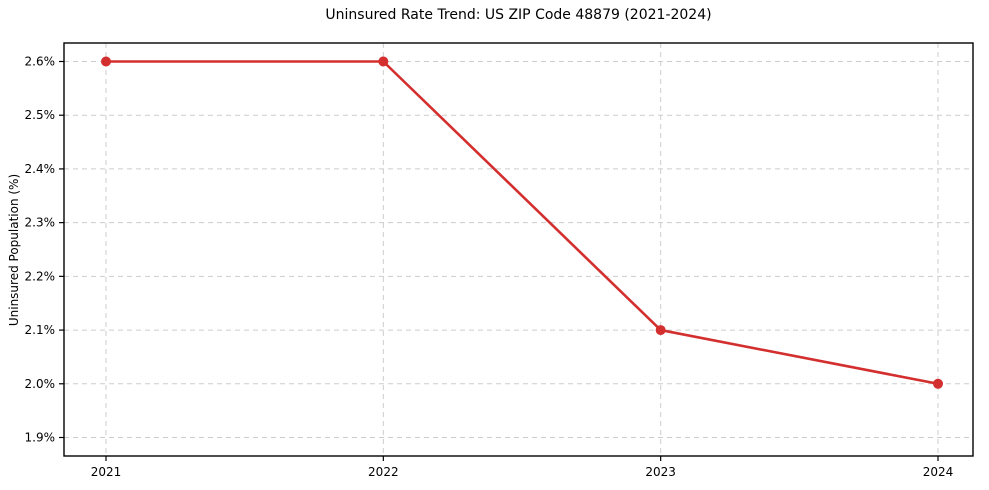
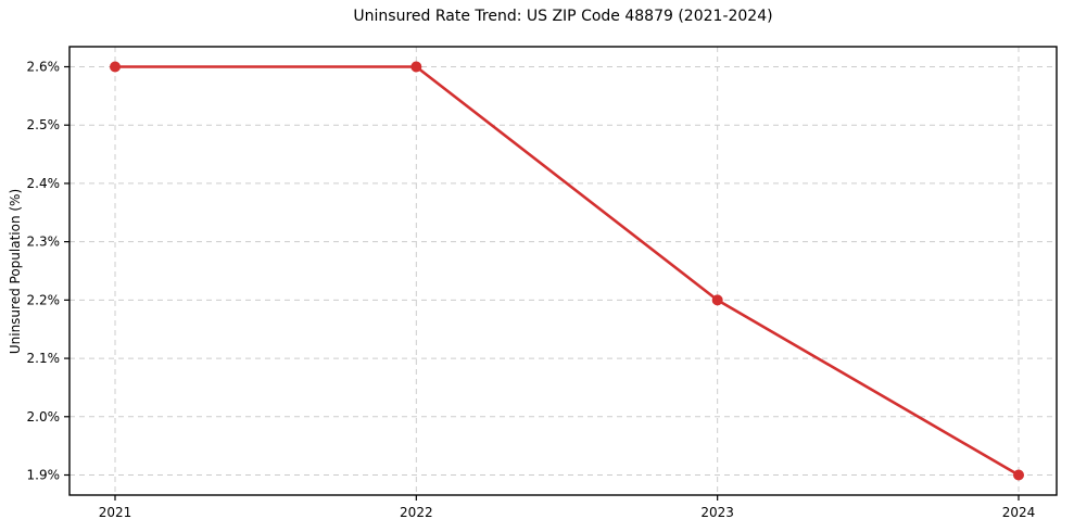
2023: 2.1% -> 2.2%
2024: 2.0% -> 1.9%
